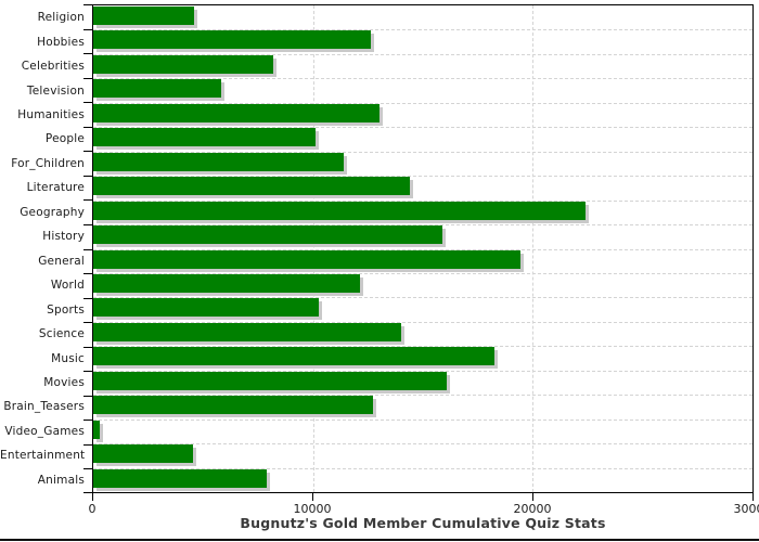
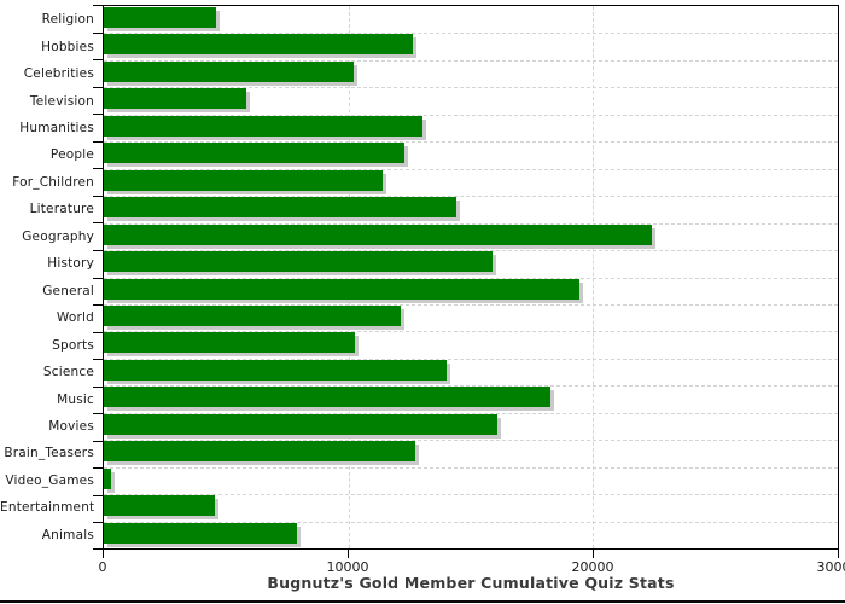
Celebrities: 8200 -> 10200
People: 10100 -> 12300
